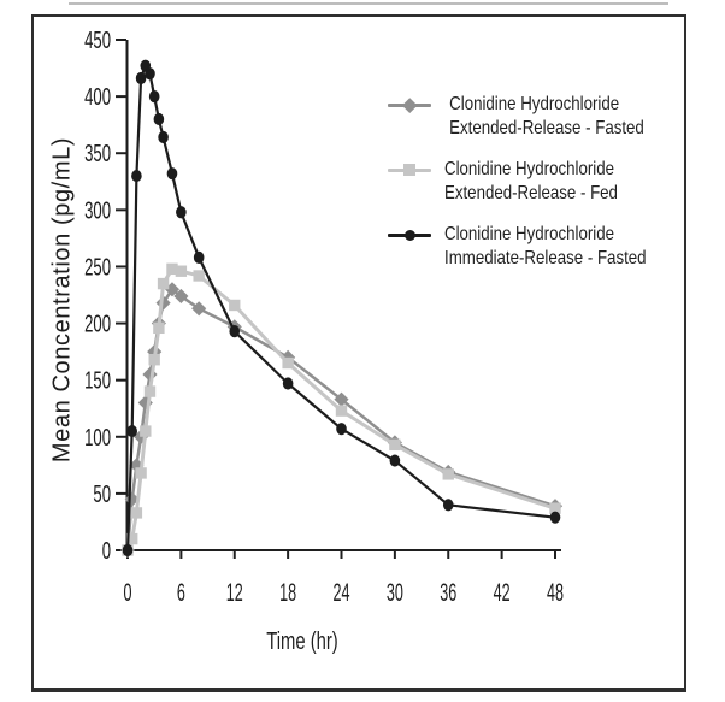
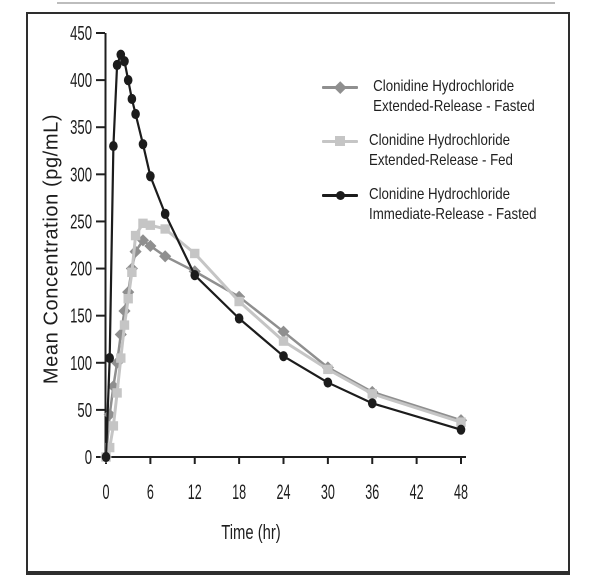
Clonidine Hydrochloride Immediate-Release - Fasted/36: 40 -> 60
